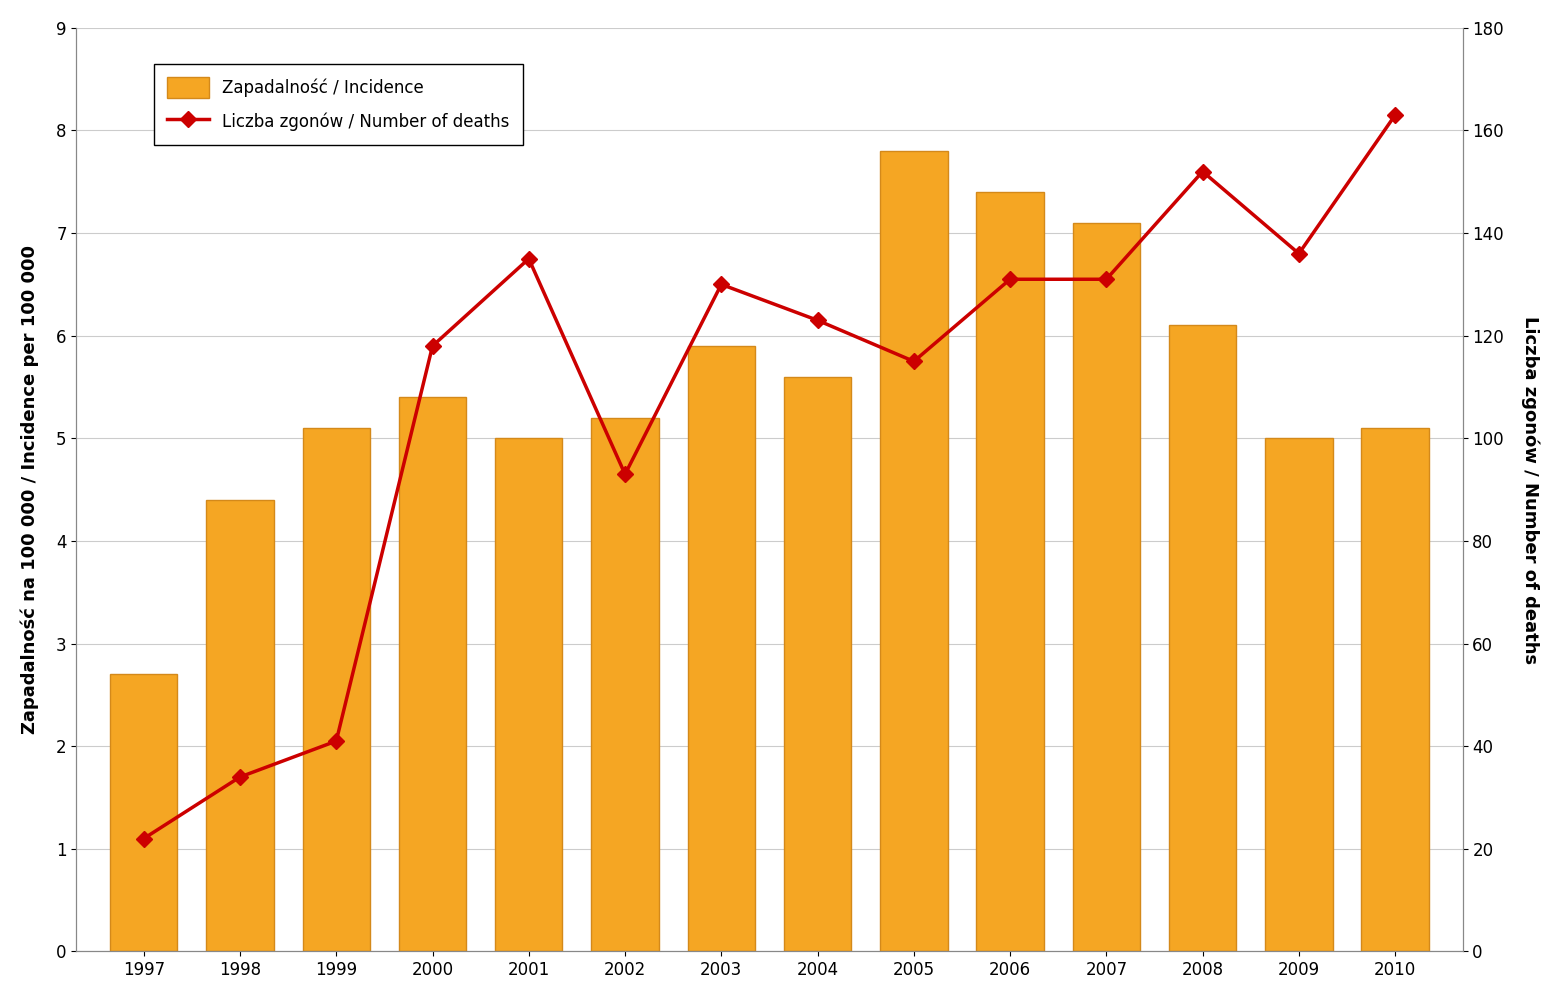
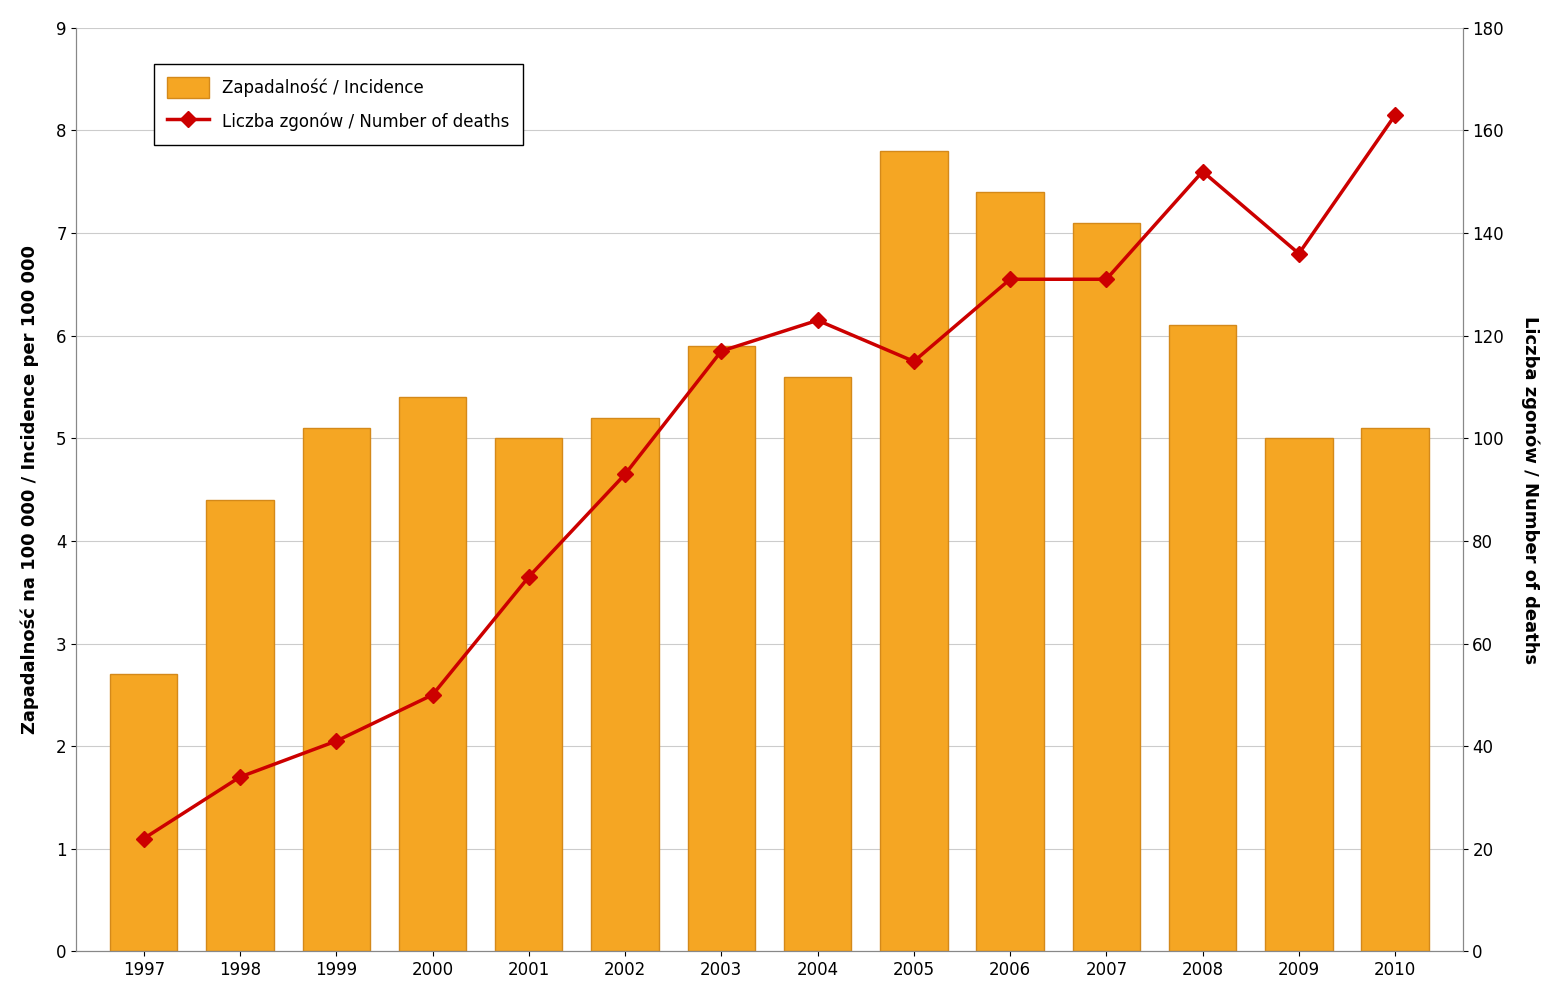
Liczba zgonów / Number of deaths/2000: 118 -> 50
Liczba zgonów / Number of deaths/2001: 135 -> 73
Liczba zgonów / Number of deaths/2003: 130 -> 117
